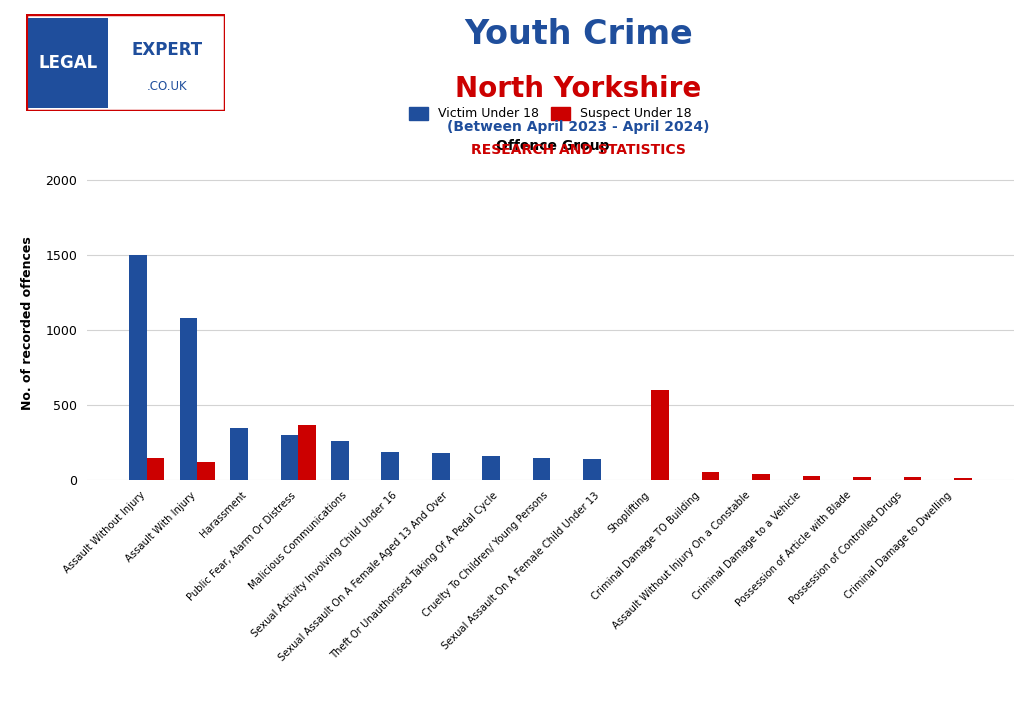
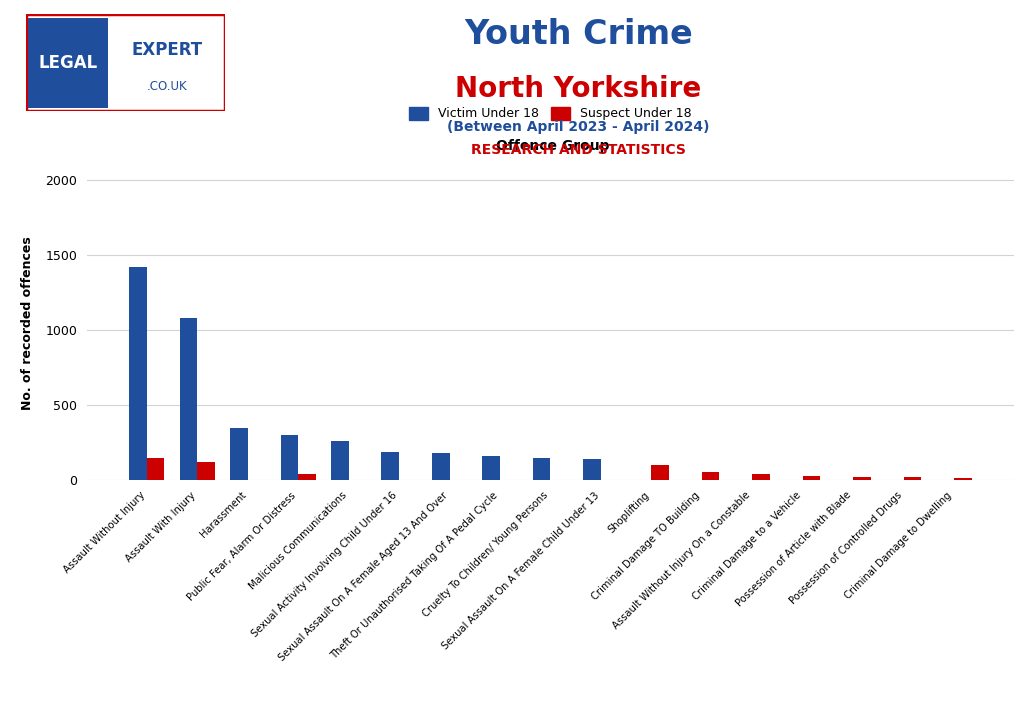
Victim Under 18/Assault Without Injury: 1500 -> 1420
Suspect Under 18/Public Fear, Alarm Or Distress: 370 -> 40
Suspect Under 18/Shoplifting: 600 -> 100
